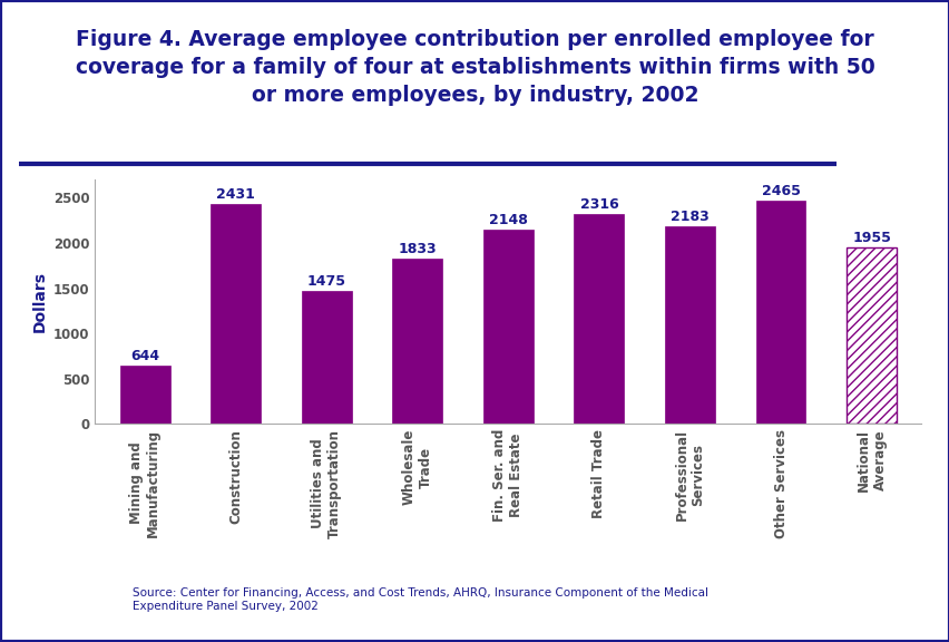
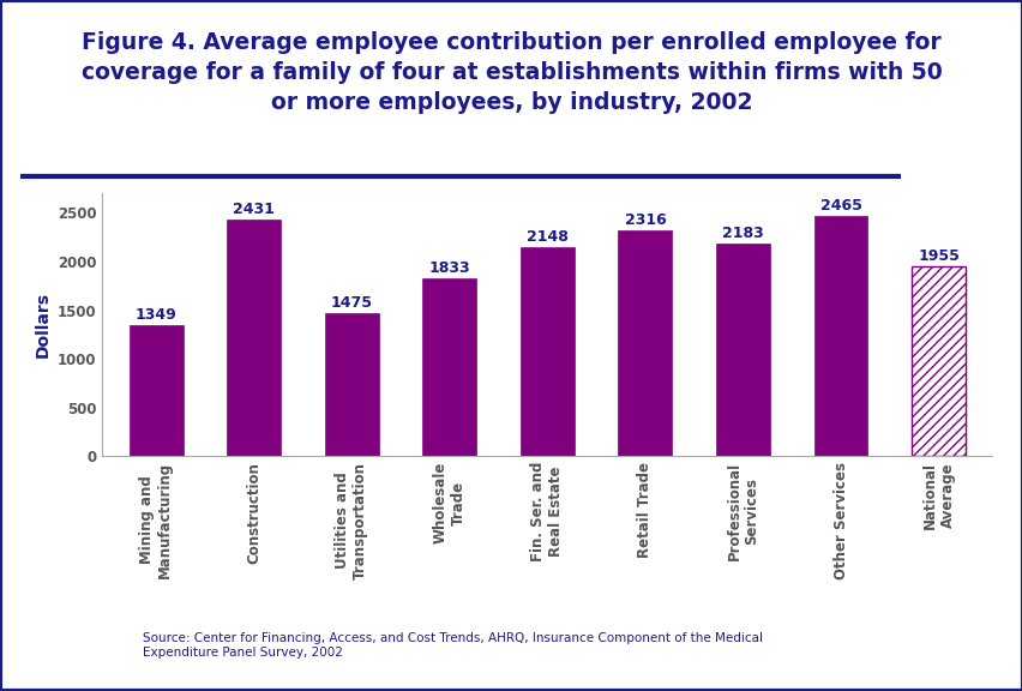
Mining and Manufacturing: 644 -> 1349
